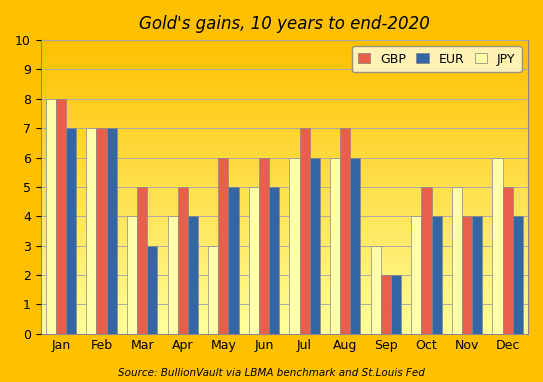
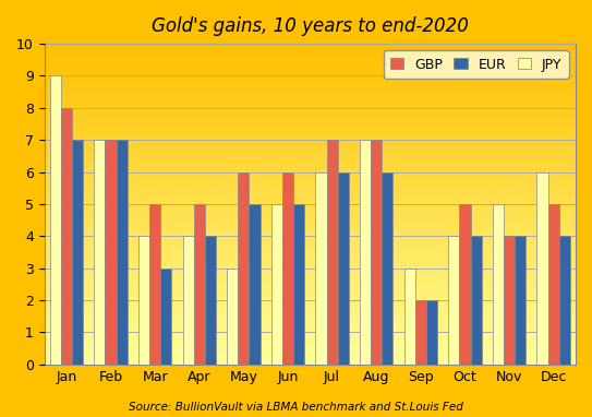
JPY/Jan: 8 -> 9
JPY/Aug: 6 -> 7
